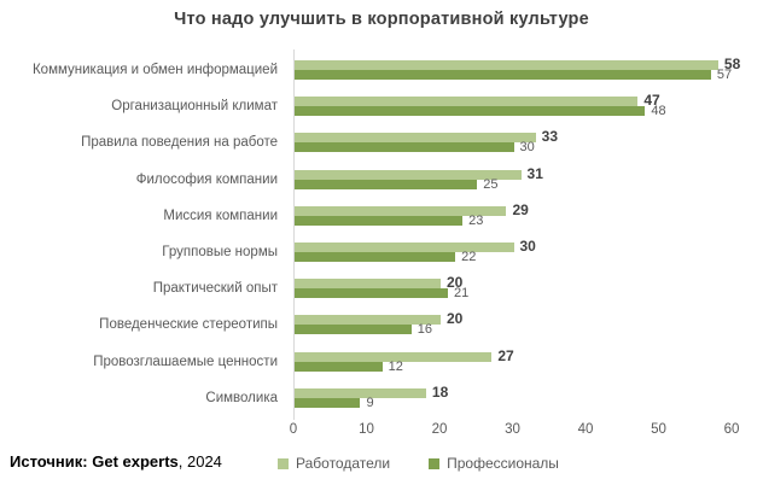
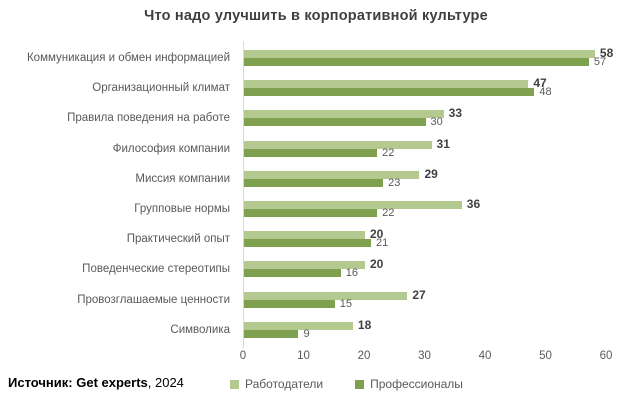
Профессионалы/Философия компании: 25 -> 22
Работодатели/Групповые нормы: 30 -> 36
Профессионалы/Провозглашаемые ценности: 12 -> 15
